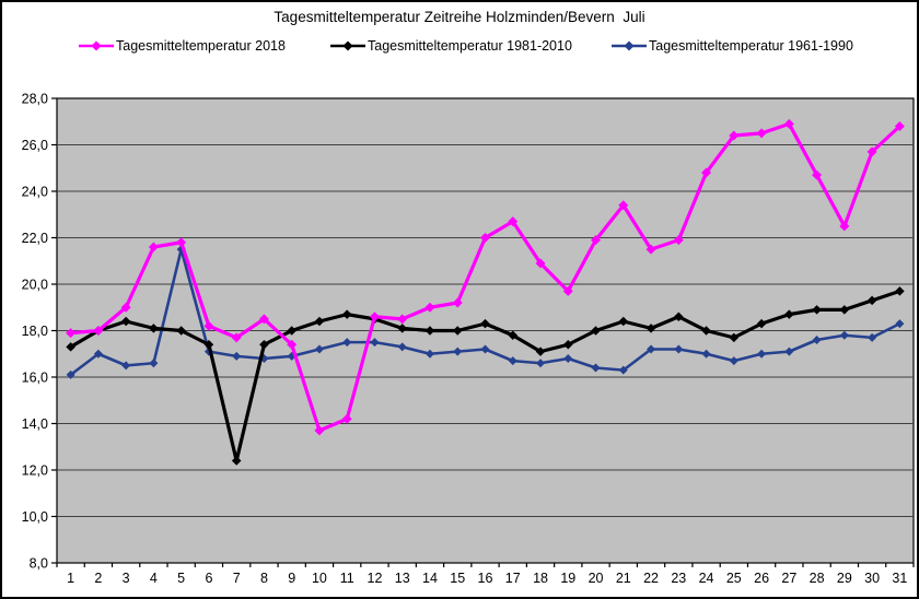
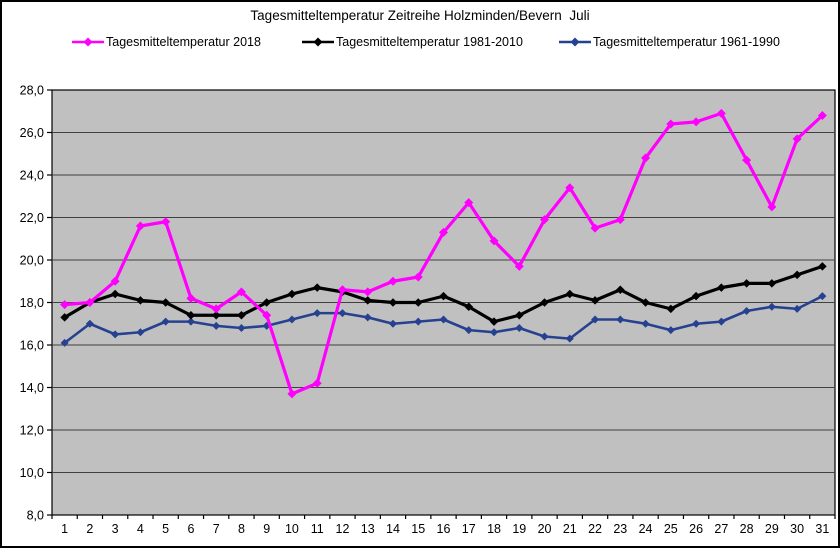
Tagesmitteltemperatur 1961-1990/5: 21,5 -> 17,1
Tagesmitteltemperatur 1981-2010/7: 12,4 -> 17,4
Tagesmitteltemperatur 2018/16: 22,0 -> 21,3
